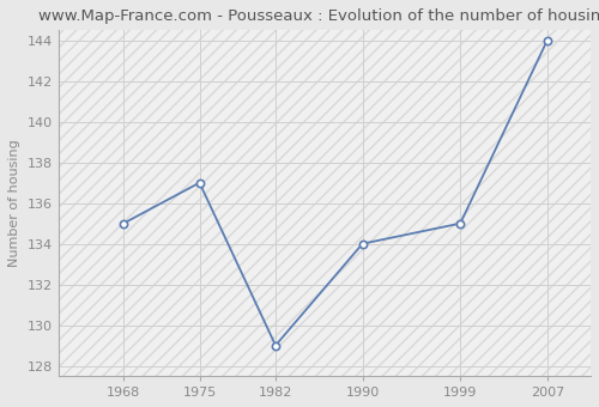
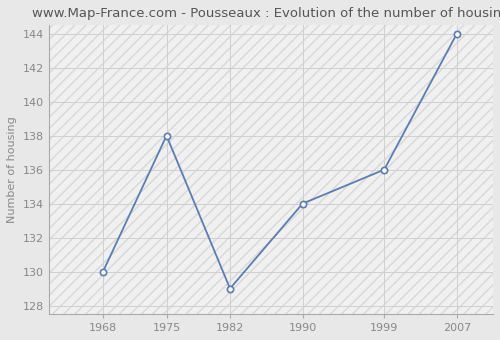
1968: 135 -> 130
1975: 137 -> 138
1999: 135 -> 136
